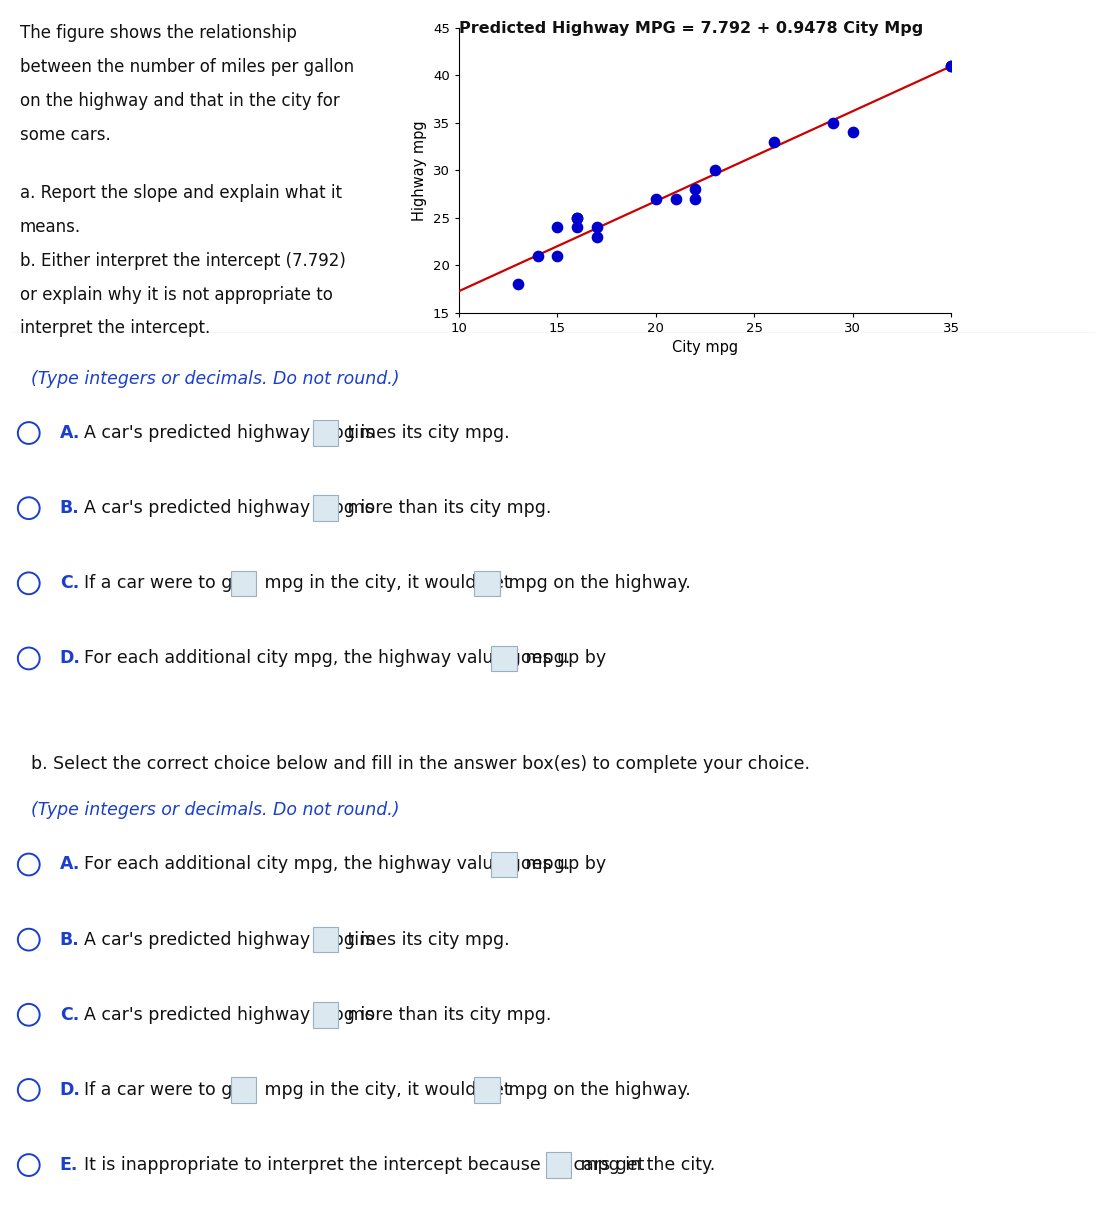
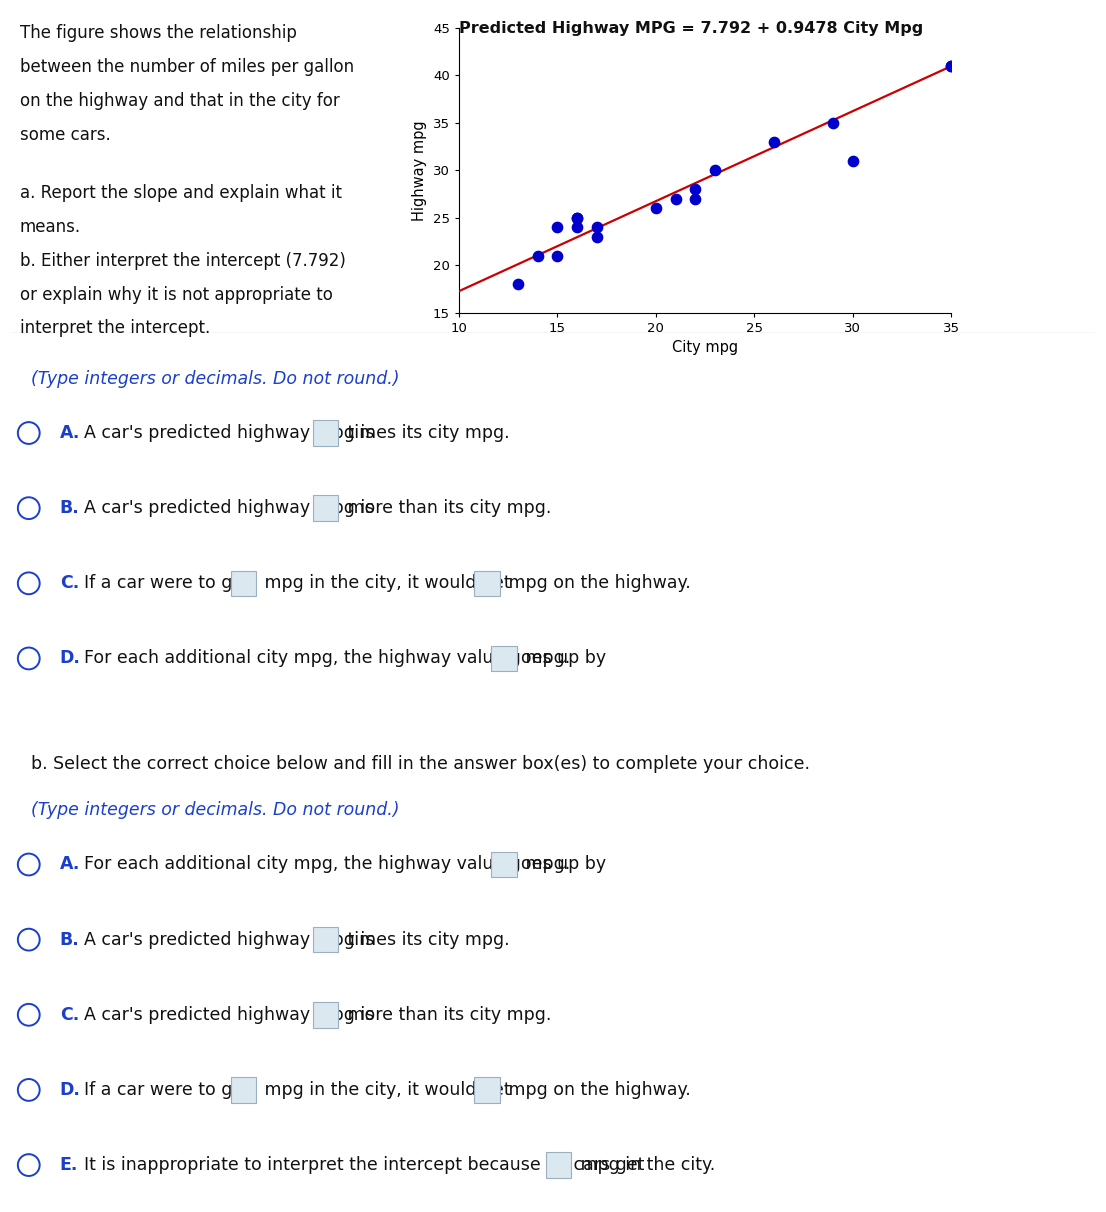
20: 27 -> 26
30: 34 -> 31
